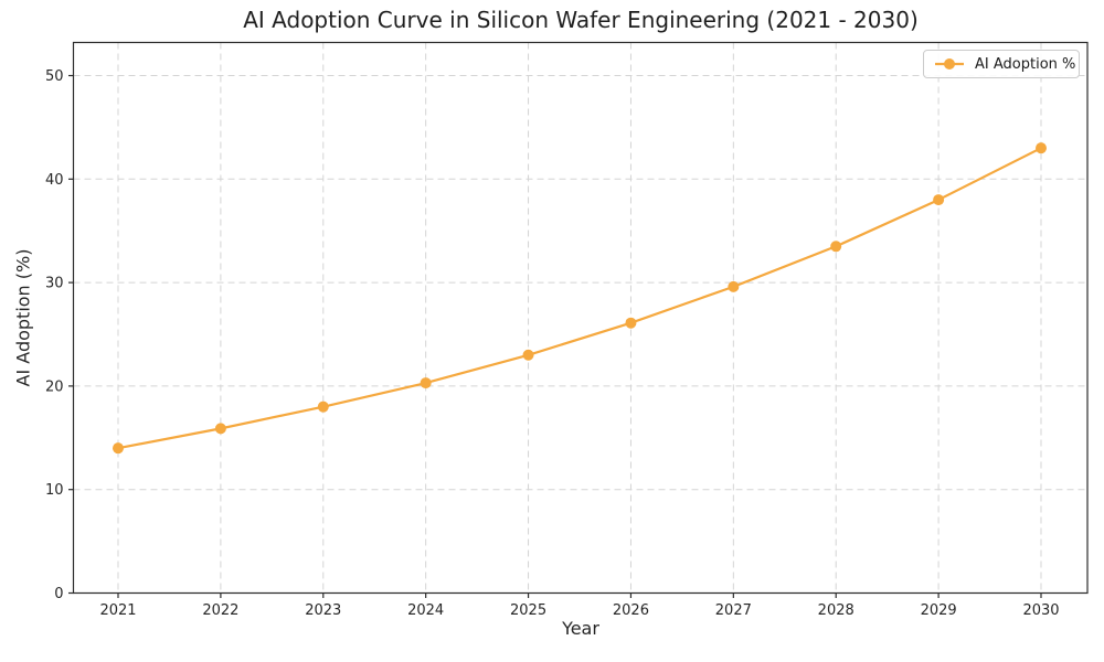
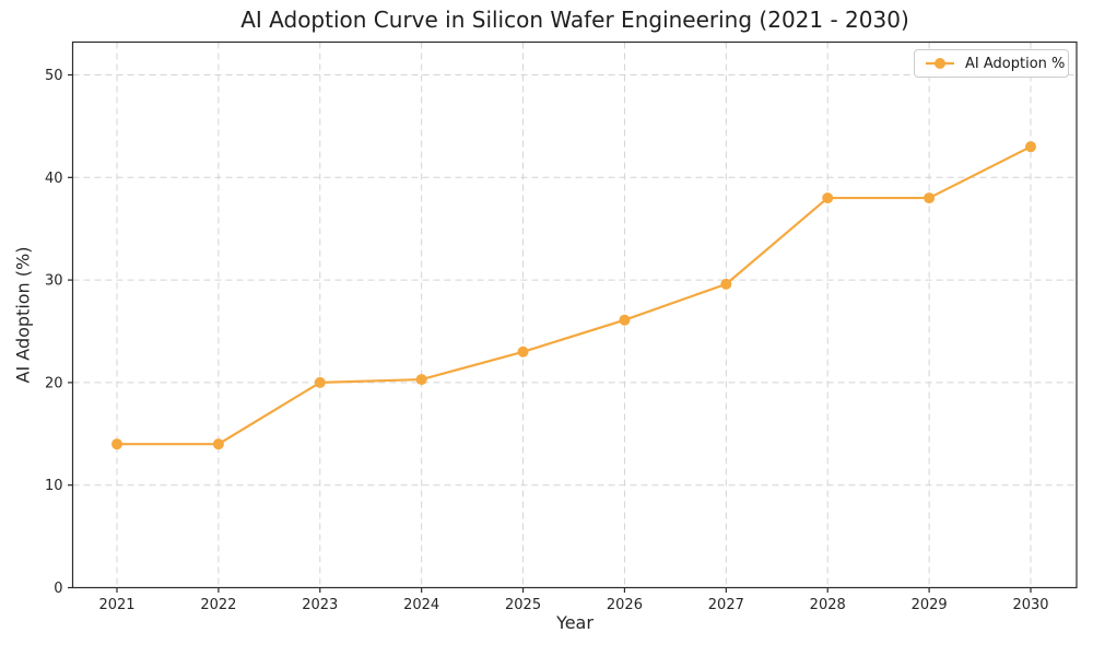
2022: 16 -> 14
2023: 18 -> 20
2028: 34 -> 38
